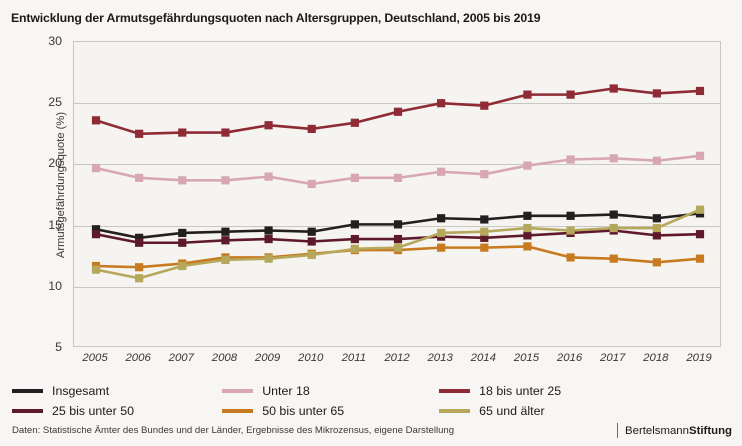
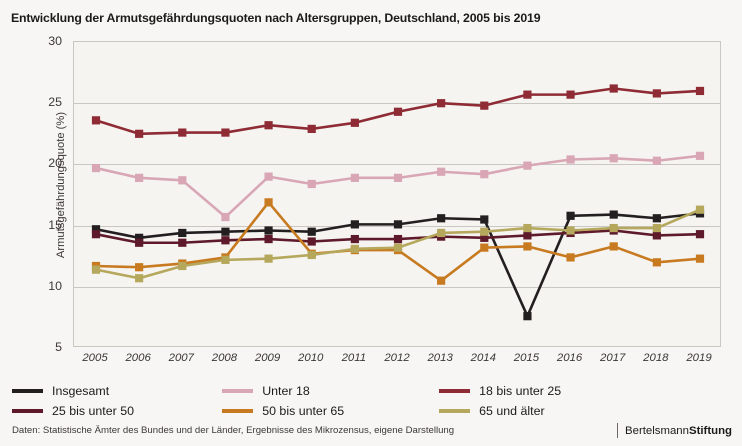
Unter 18/2008: 18.7 -> 15.7
50 bis unter 65/2009: 12.4 -> 16.9
50 bis unter 65/2013: 13.2 -> 10.5
Insgesamt/2015: 15.8 -> 7.6
50 bis unter 65/2017: 12.3 -> 13.3
